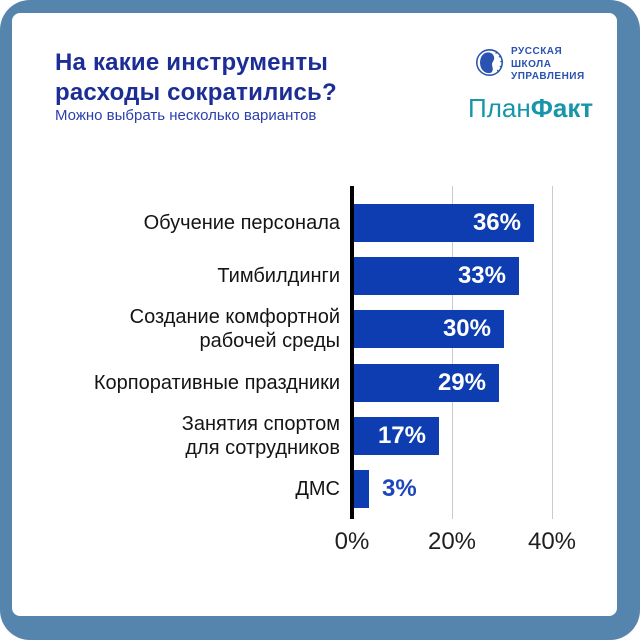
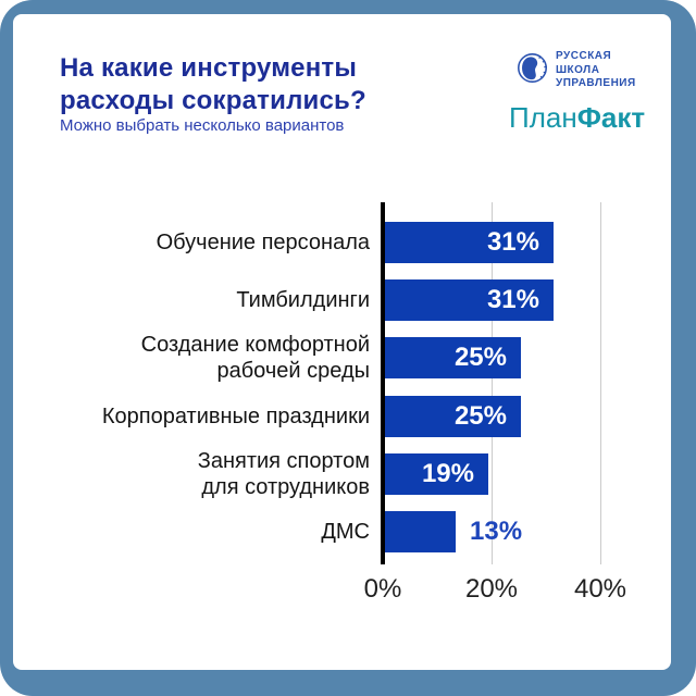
Обучение персонала: 36% -> 31%
Тимбилдинги: 33% -> 31%
Создание комфортной рабочей среды: 30% -> 25%
Корпоративные праздники: 29% -> 25%
Занятия спортом для сотрудников: 17% -> 19%
ДМС: 3% -> 13%
